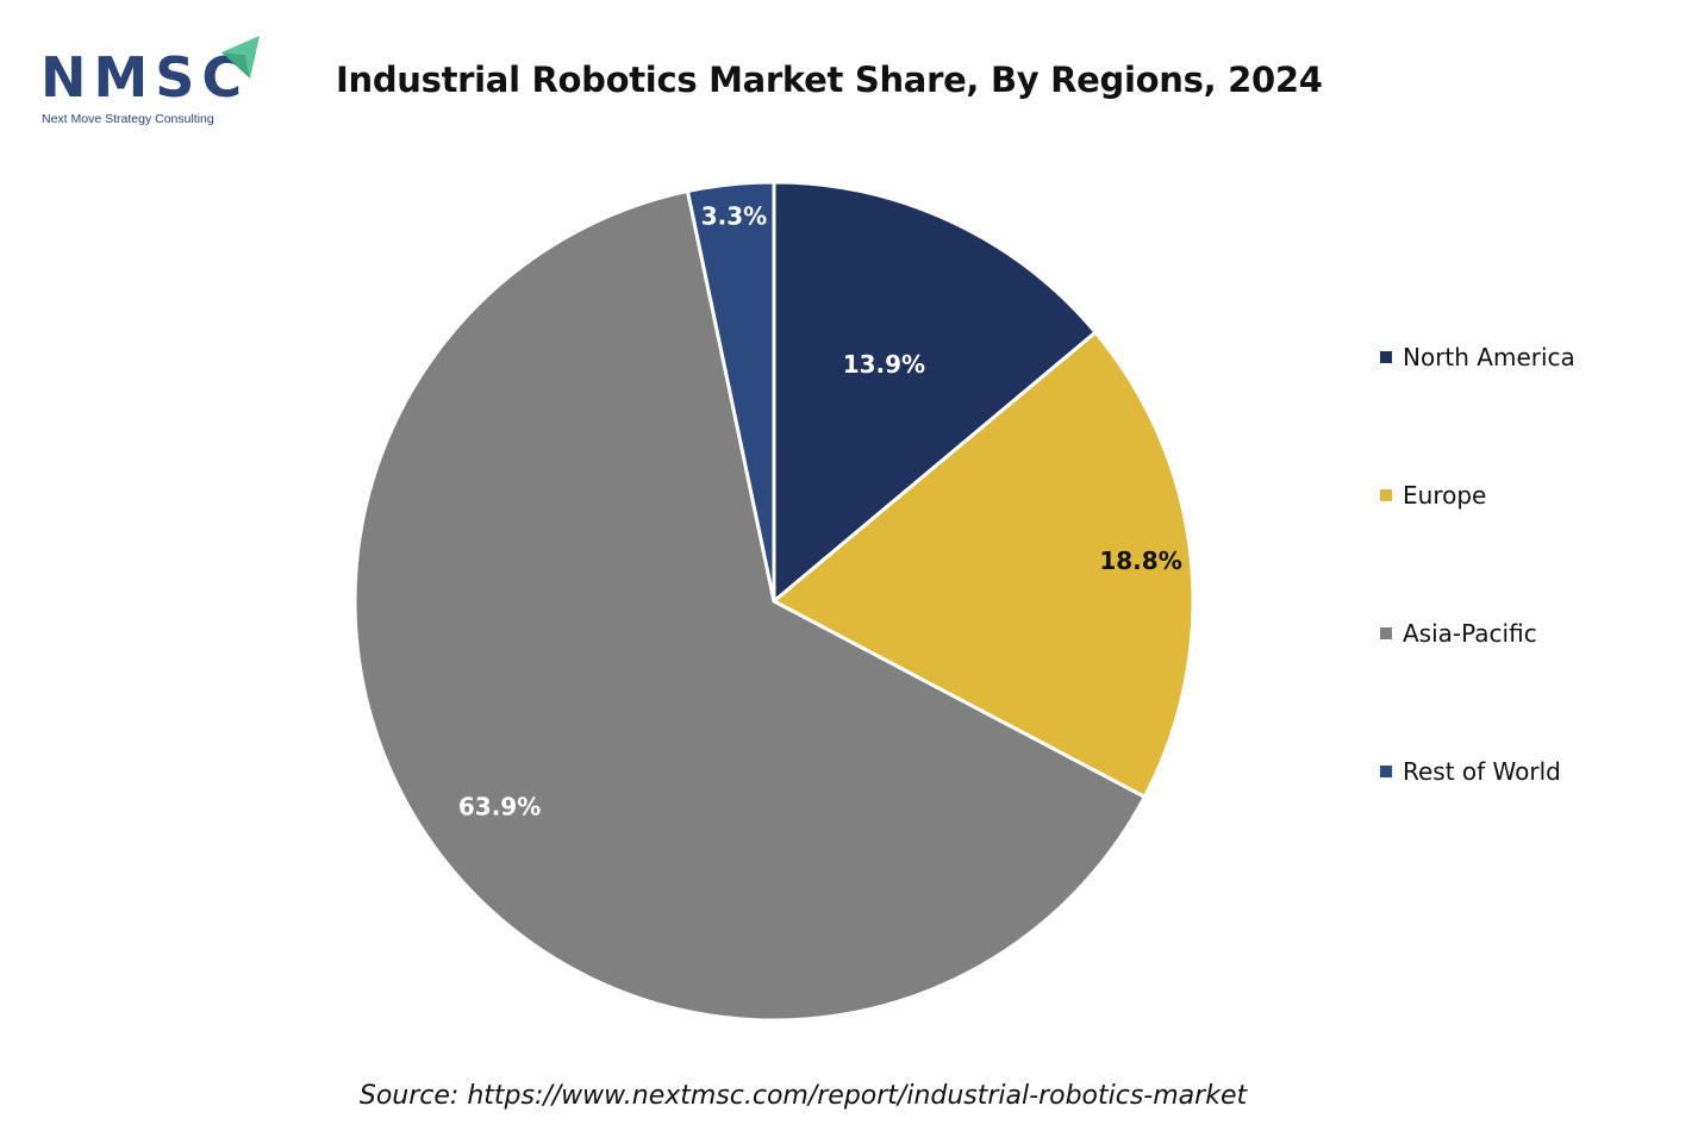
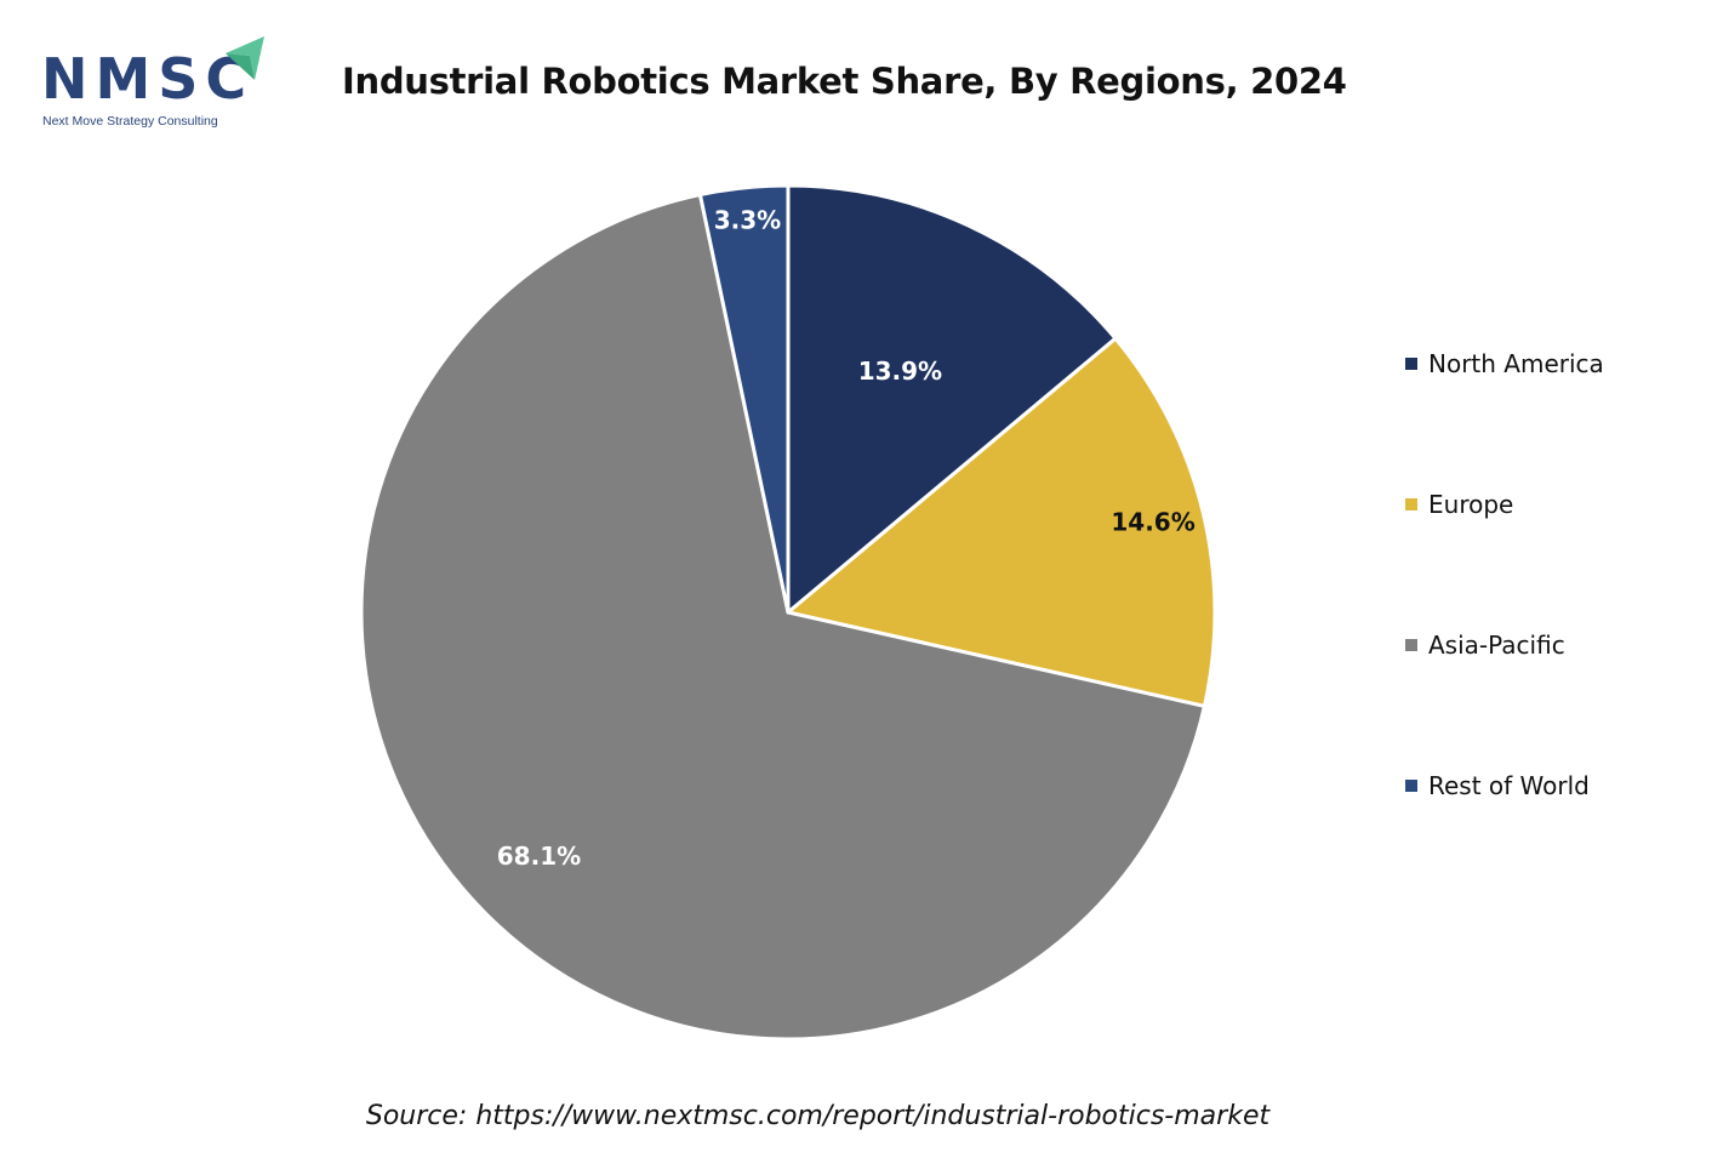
Europe: 18.8% -> 14.6%
Asia-Pacific: 63.9% -> 68.1%
